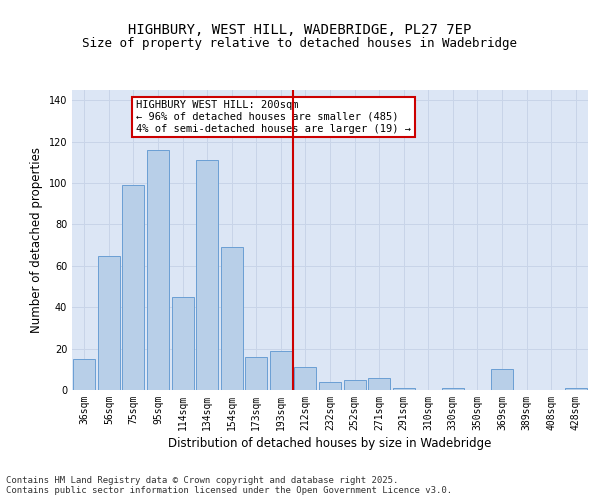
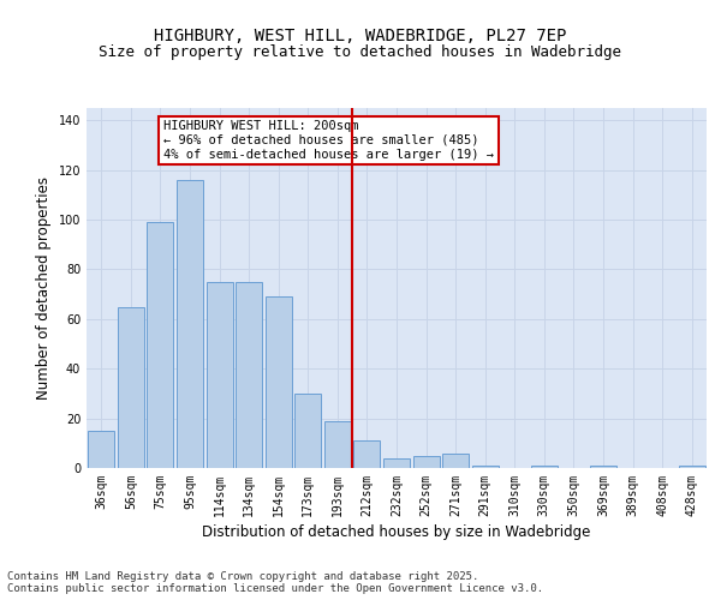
114sqm: 45 -> 75
134sqm: 111 -> 75
173sqm: 16 -> 30
369sqm: 10 -> 1
